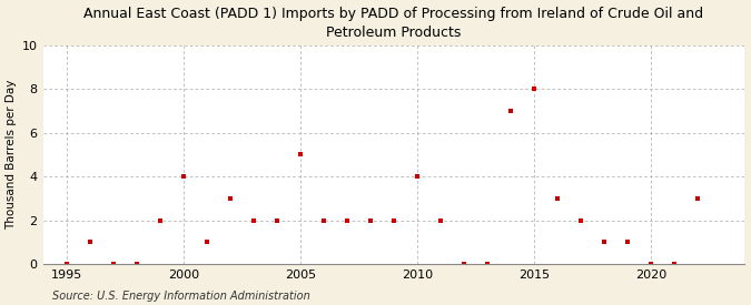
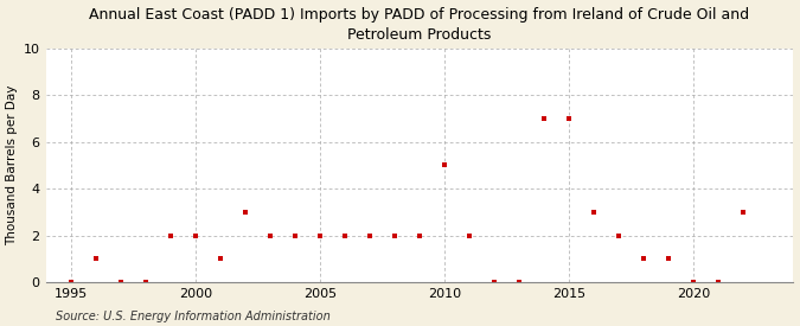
2000: 4 -> 2
2005: 5 -> 2
2010: 4 -> 5
2015: 8 -> 7
